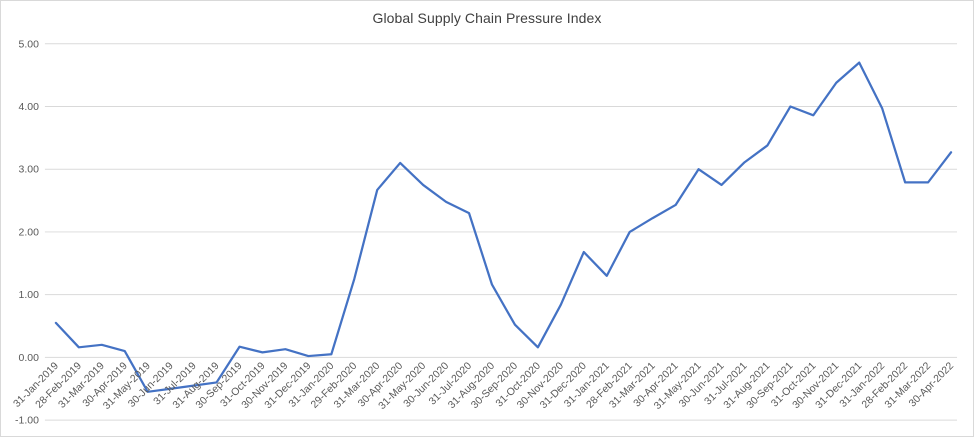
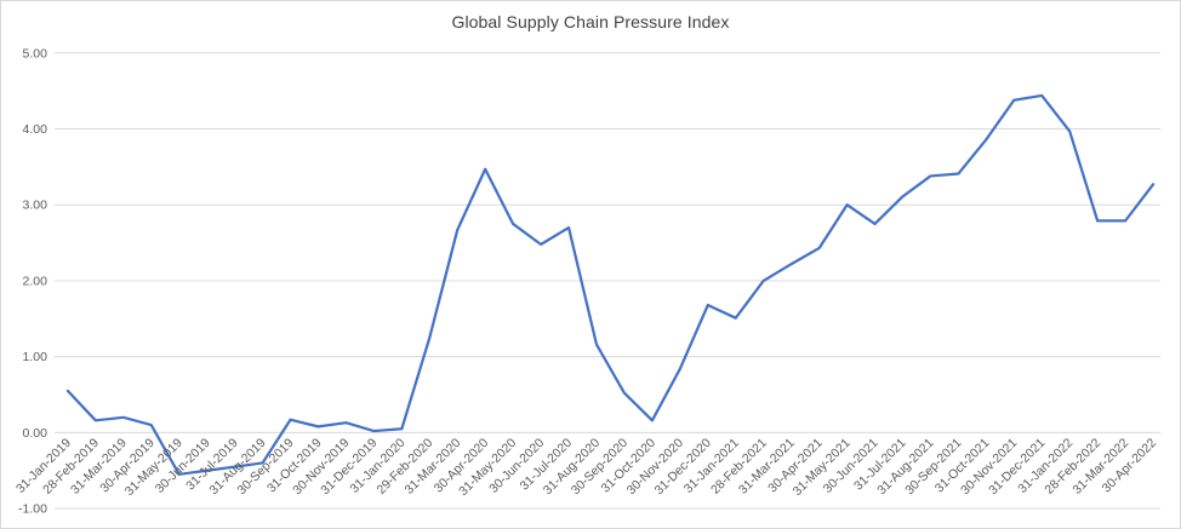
30-Apr-2020: 3.1 -> 3.5
31-Jul-2020: 2.3 -> 2.7
31-Jan-2021: 1.3 -> 1.5
30-Sep-2021: 4.0 -> 3.4
31-Dec-2021: 4.7 -> 4.4
